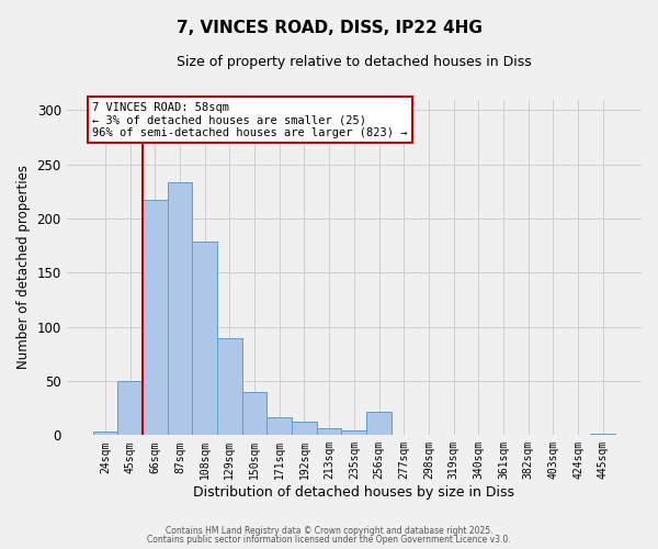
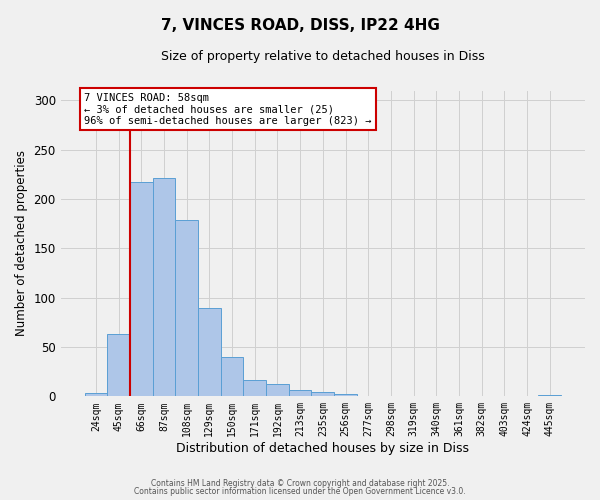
45sqm: 50 -> 63
87sqm: 234 -> 221
256sqm: 22 -> 2
